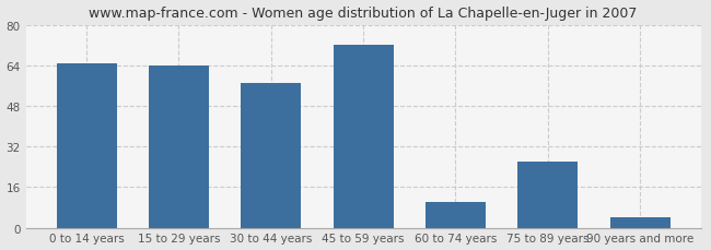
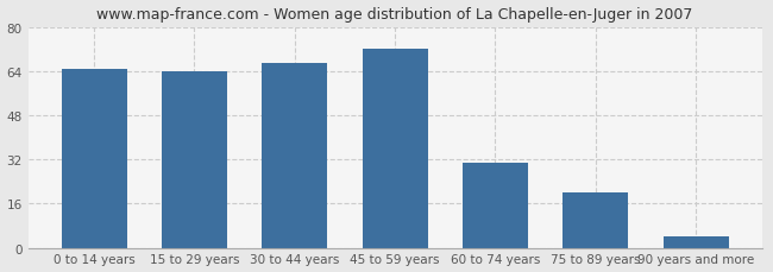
30 to 44 years: 57 -> 67
60 to 74 years: 10 -> 31
75 to 89 years: 26 -> 20
